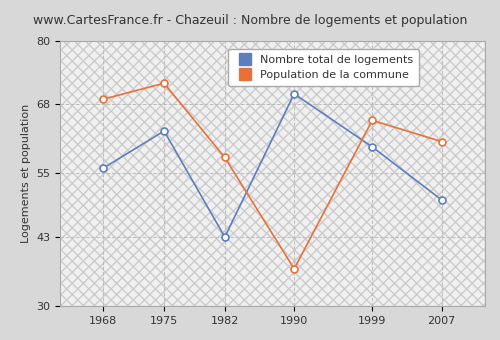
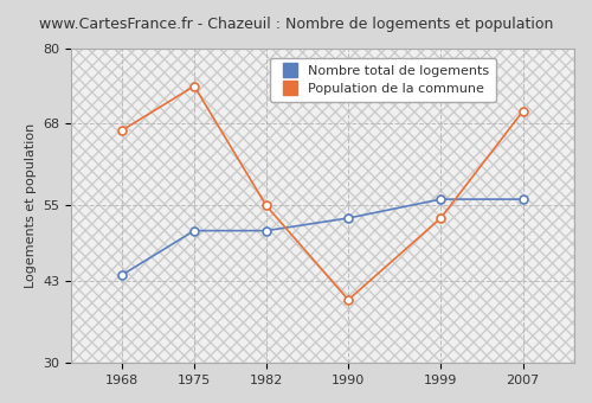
Nombre total de logements/1968: 56 -> 44
Population de la commune/1968: 69 -> 67
Nombre total de logements/1975: 63 -> 51
Population de la commune/1975: 72 -> 74
Nombre total de logements/1982: 43 -> 51
Population de la commune/1982: 58 -> 55
Nombre total de logements/1990: 70 -> 53
Population de la commune/1990: 37 -> 40
Nombre total de logements/1999: 60 -> 56
Population de la commune/1999: 65 -> 53
Nombre total de logements/2007: 50 -> 56
Population de la commune/2007: 61 -> 70
